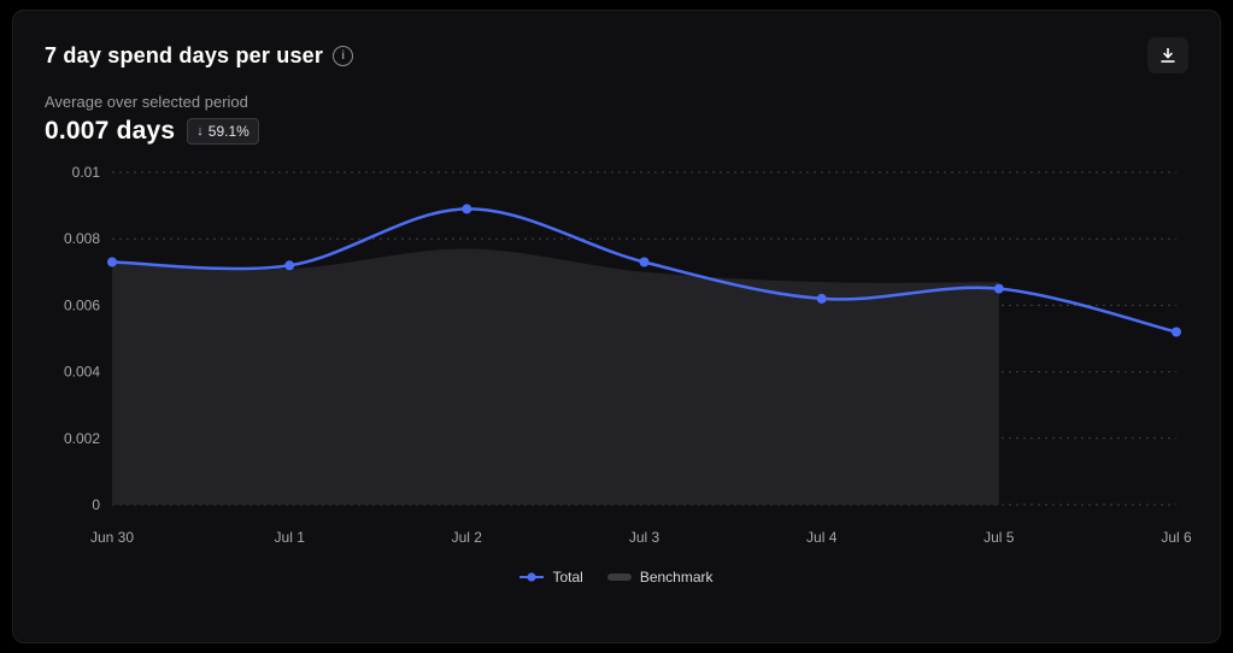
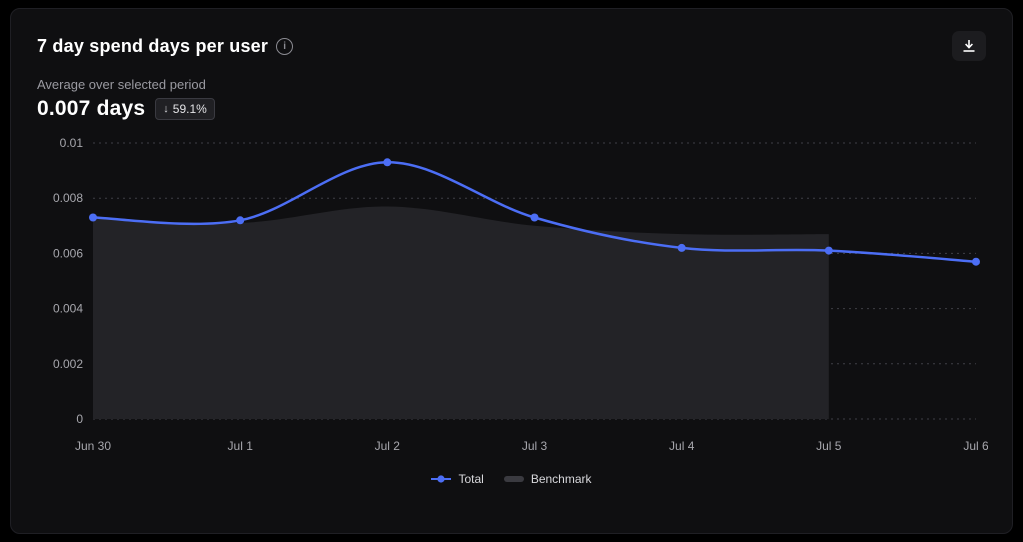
Total/Jul 2: 0.0089 -> 0.0093
Total/Jul 5: 0.0065 -> 0.0061
Total/Jul 6: 0.0052 -> 0.0057
